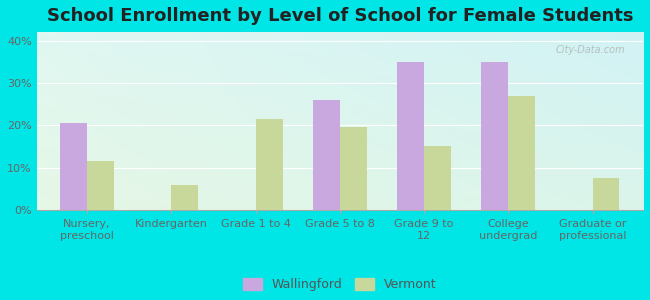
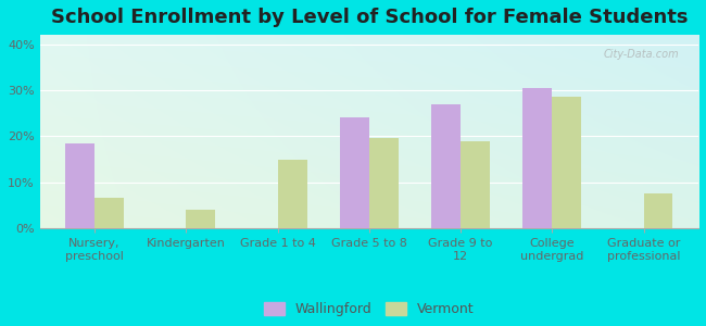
Wallingford/Nursery, preschool: 20.5% -> 18.5%
Vermont/Nursery, preschool: 11.5% -> 6.5%
Vermont/Kindergarten: 6.0% -> 4.0%
Vermont/Grade 1 to 4: 21.5% -> 14.8%
Wallingford/Grade 5 to 8: 26.0% -> 24.0%
Wallingford/Grade 9 to 12: 35.0% -> 27.0%
Vermont/Grade 9 to 12: 15.0% -> 19.0%
Wallingford/College undergrad: 35.0% -> 30.5%
Vermont/College undergrad: 27.0% -> 28.5%
